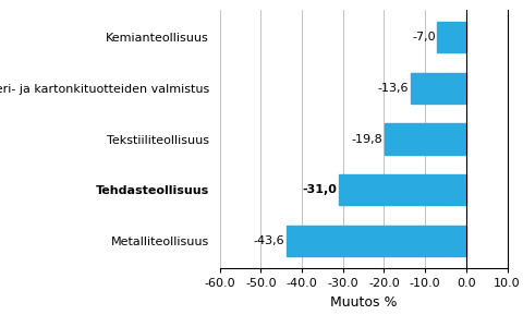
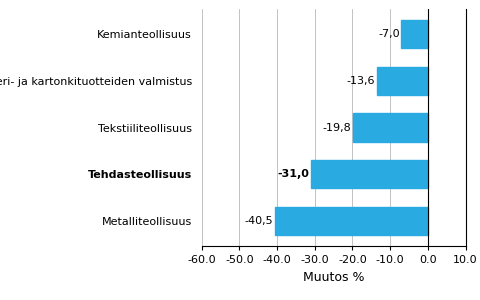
Metalliteollisuus: -43,6 -> -40,5
